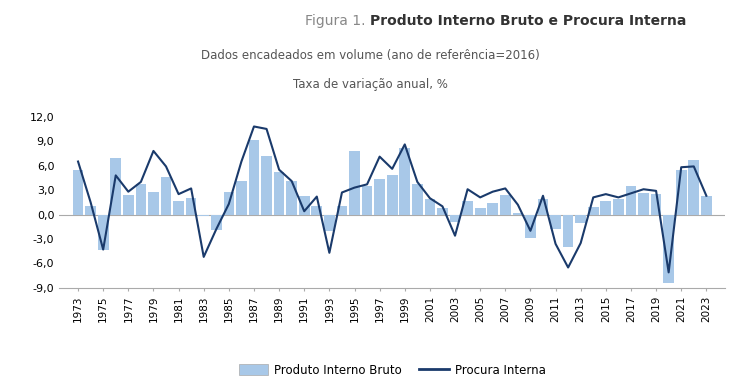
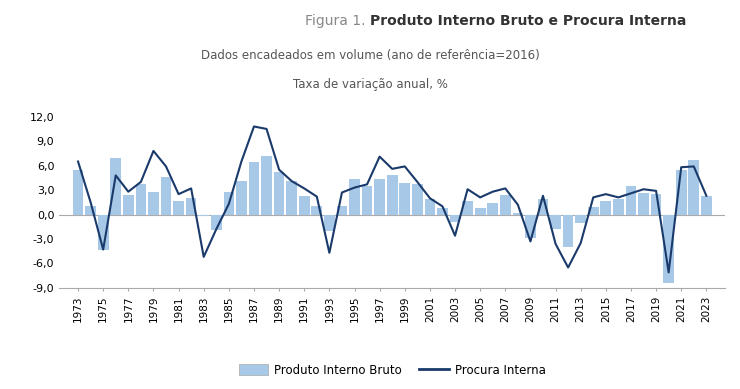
Produto Interno Bruto/1987: 9,2 -> 6,4
Procura Interna/1991: 0,4 -> 3,2
Produto Interno Bruto/1995: 7,8 -> 4,3
Produto Interno Bruto/1999: 8,2 -> 3,9
Procura Interna/1999: 8,6 -> 5,9
Procura Interna/2009: -2,0 -> -3,3
